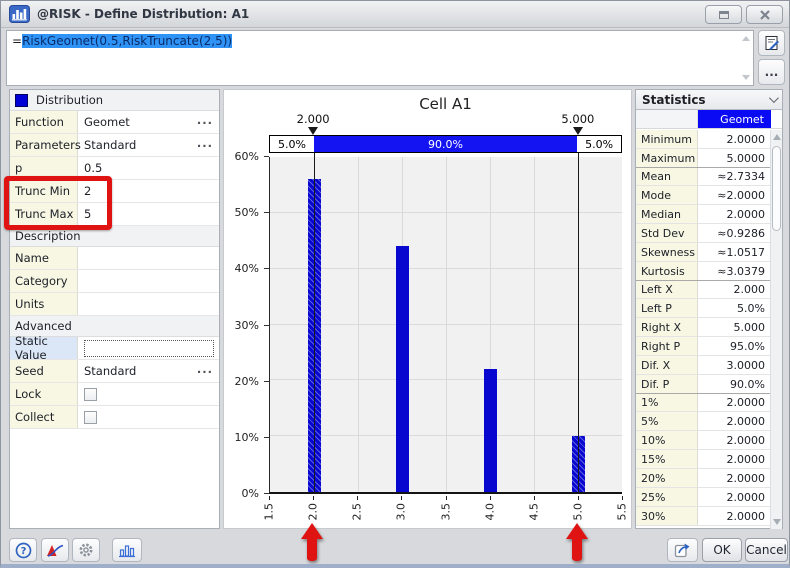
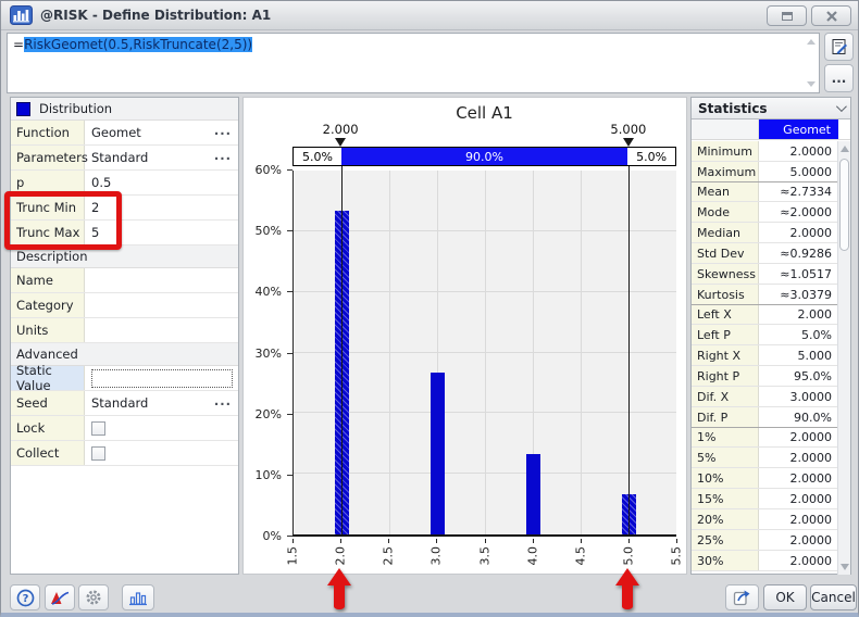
2.0: 56% -> 53%
3.0: 44% -> 27%
4.0: 22% -> 13%
5.0: 10% -> 7%
